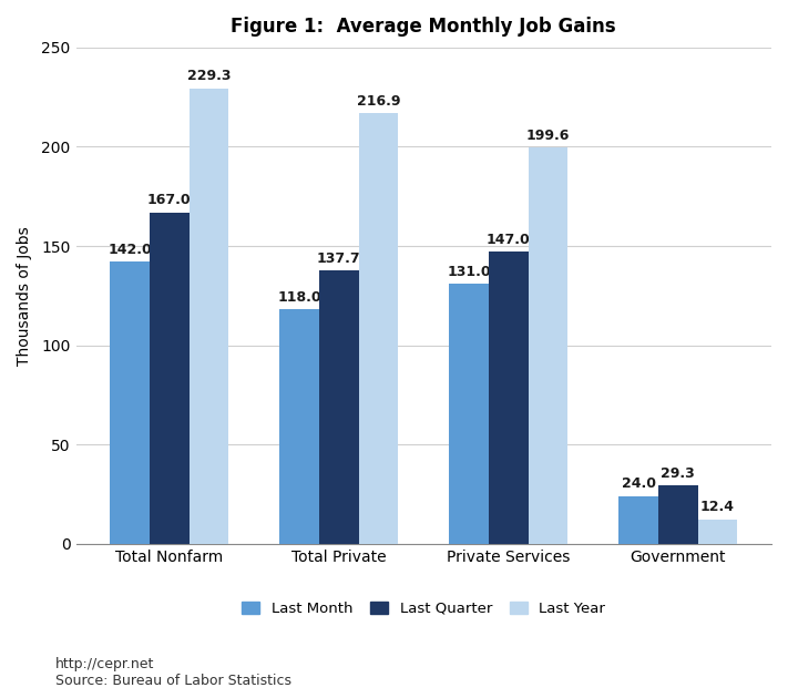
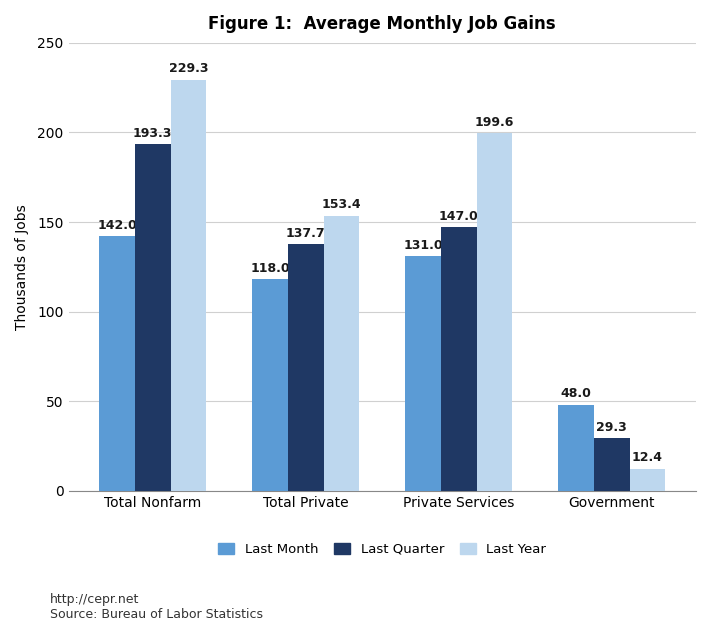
Last Quarter/Total Nonfarm: 167.0 -> 193.3
Last Year/Total Private: 216.9 -> 153.4
Last Month/Government: 24.0 -> 48.0
